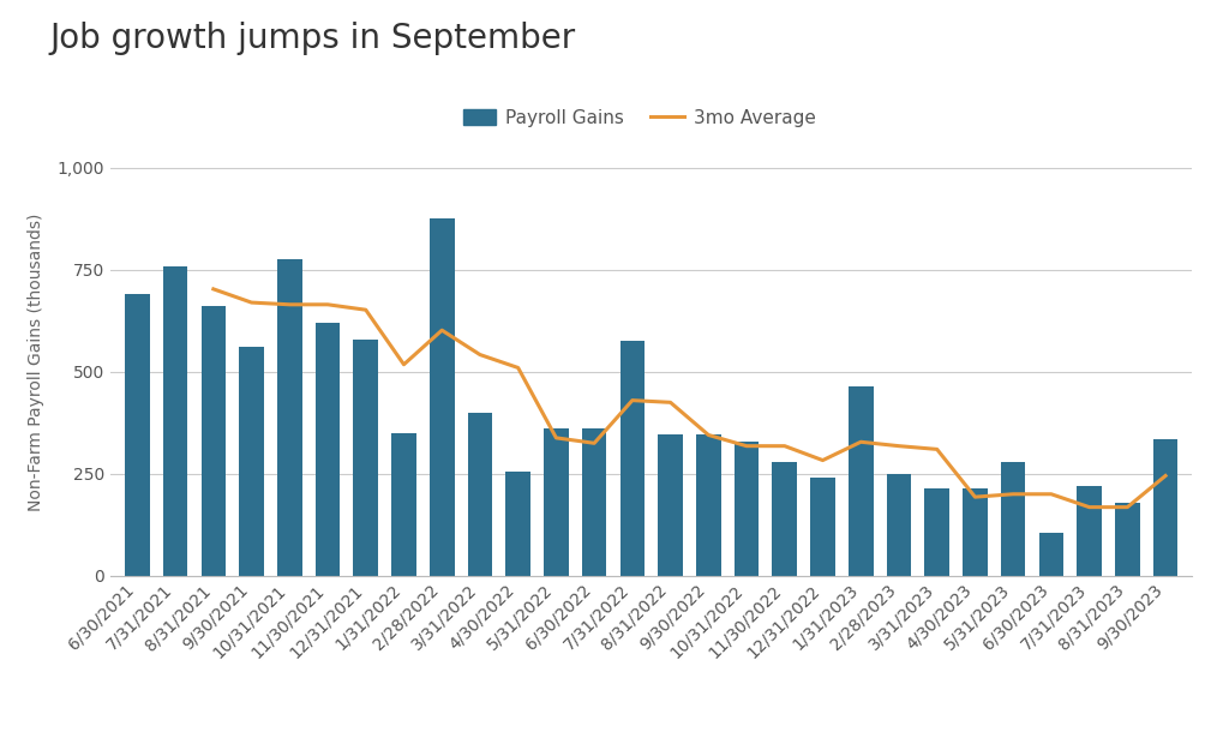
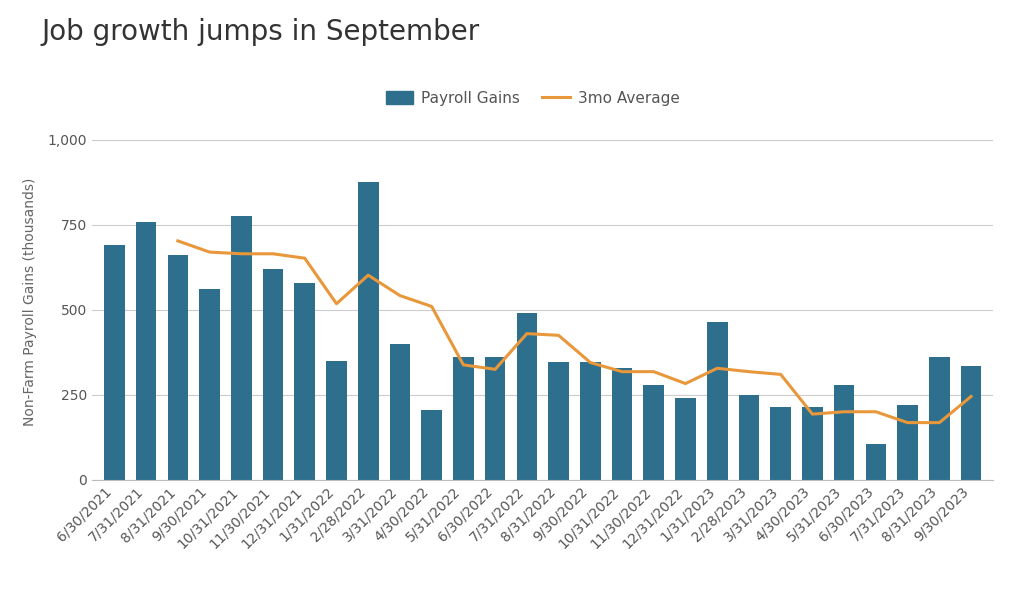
Payroll Gains/4/30/2022: 255 -> 205
Payroll Gains/7/31/2022: 575 -> 490
Payroll Gains/8/31/2023: 180 -> 360
